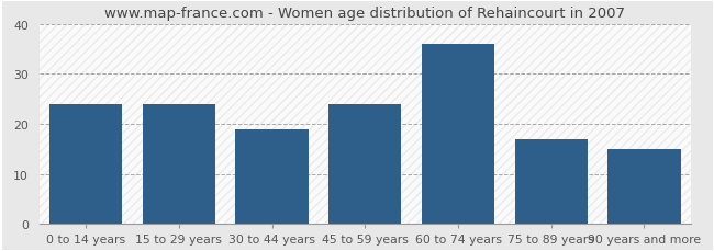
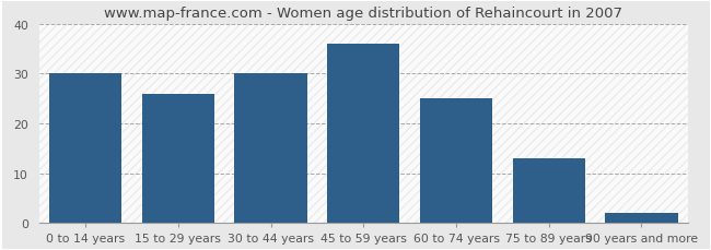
0 to 14 years: 24 -> 30
15 to 29 years: 24 -> 26
30 to 44 years: 19 -> 30
45 to 59 years: 24 -> 36
60 to 74 years: 36 -> 25
75 to 89 years: 17 -> 13
90 years and more: 15 -> 2
